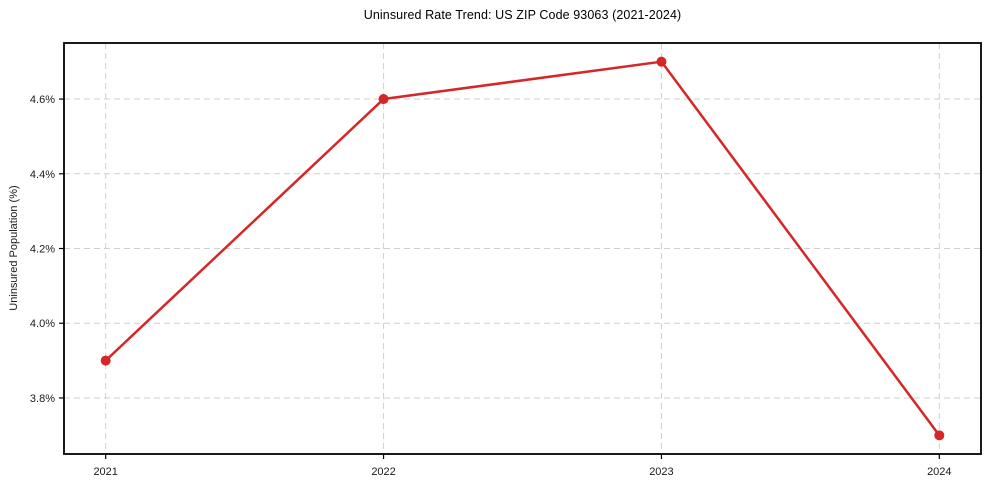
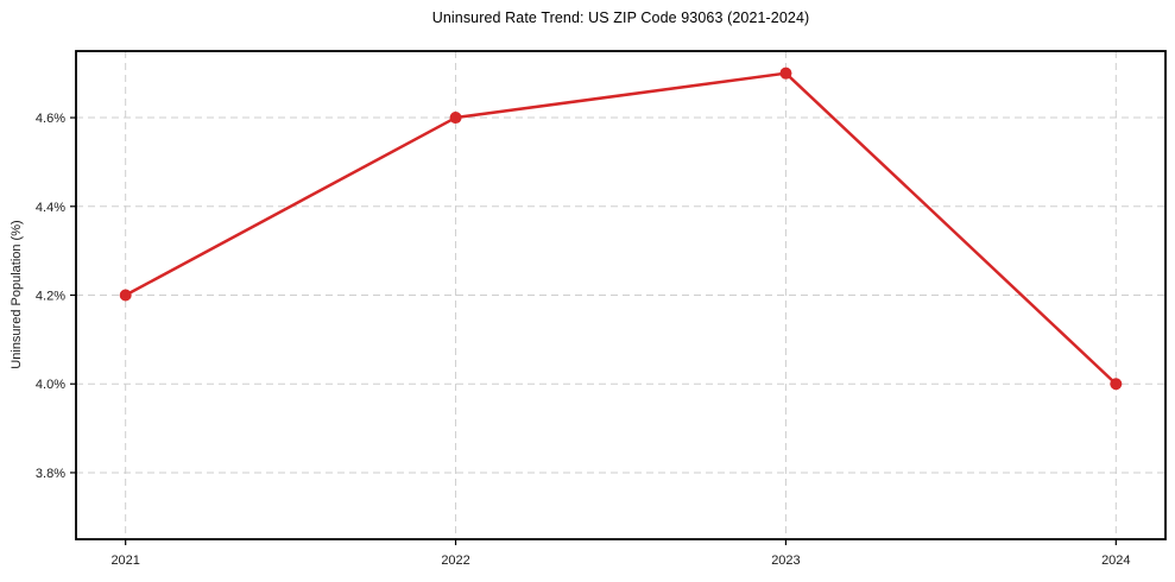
2021: 3.9% -> 4.2%
2024: 3.7% -> 4.0%
